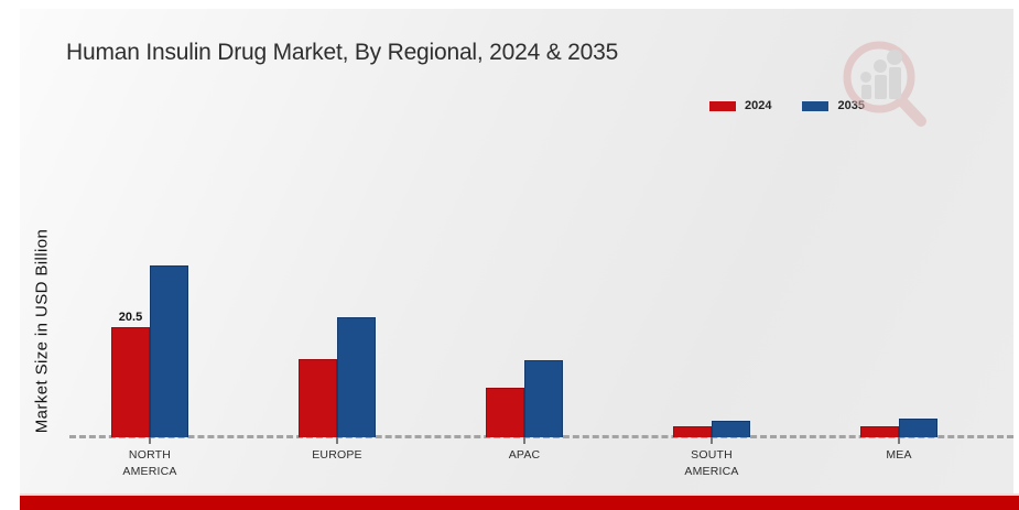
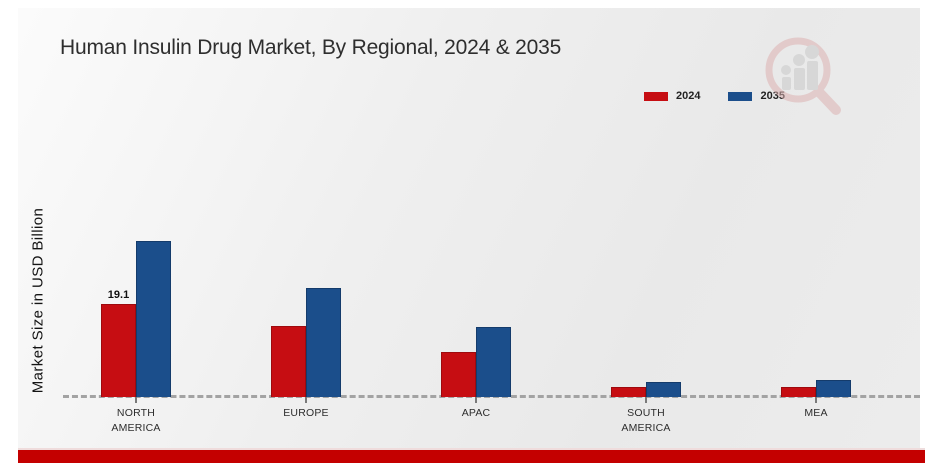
2024/NORTH AMERICA: 20.5 -> 19.1
